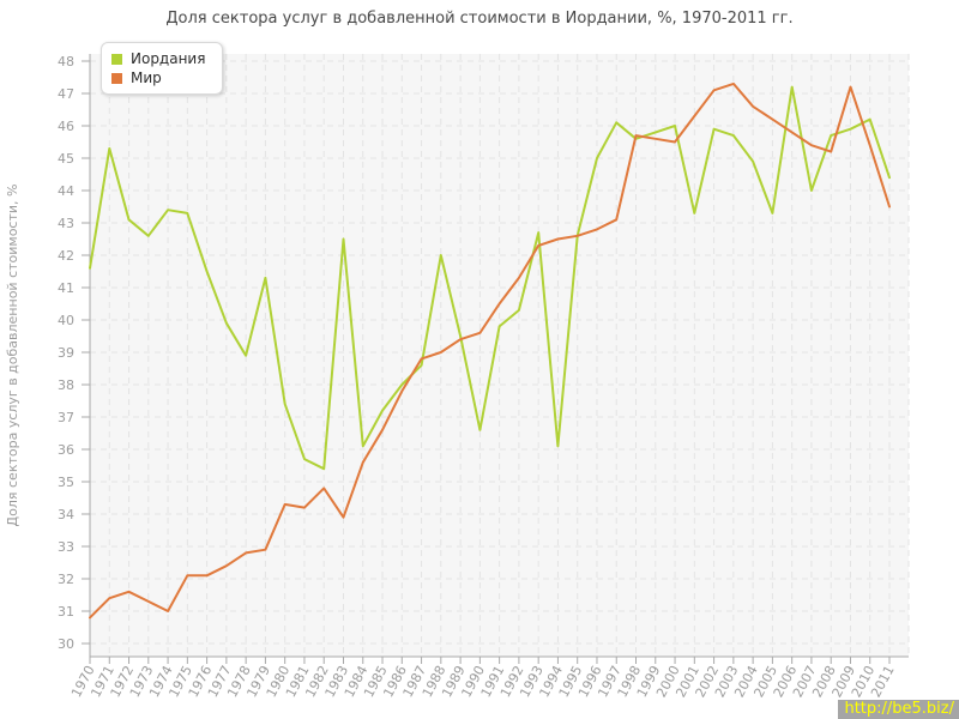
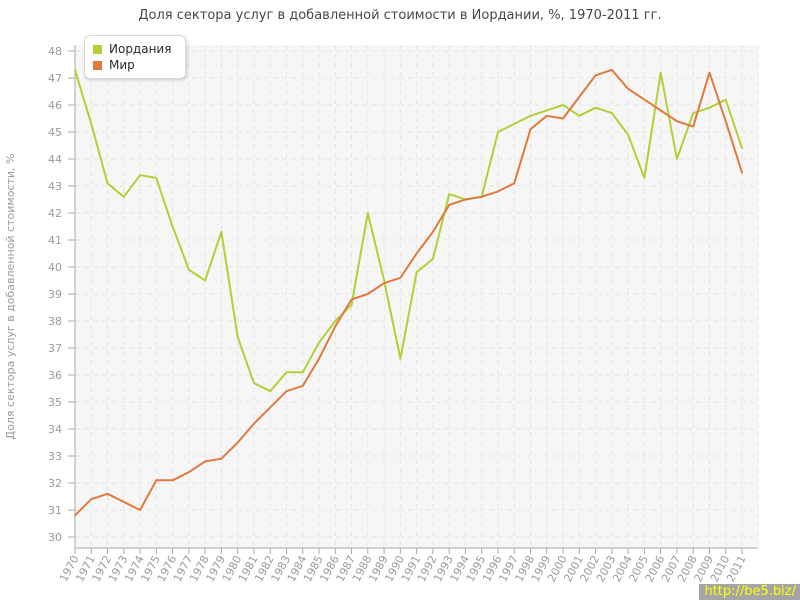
Иордания/1970: 41.6 -> 47.3
Иордания/1978: 38.9 -> 39.5
Мир/1980: 34.3 -> 33.5
Иордания/1983: 42.5 -> 36.1
Мир/1983: 33.9 -> 35.4
Иордания/1994: 36.1 -> 42.5
Иордания/1997: 46.1 -> 45.3
Мир/1998: 45.7 -> 45.1
Иордания/2001: 43.3 -> 45.6
